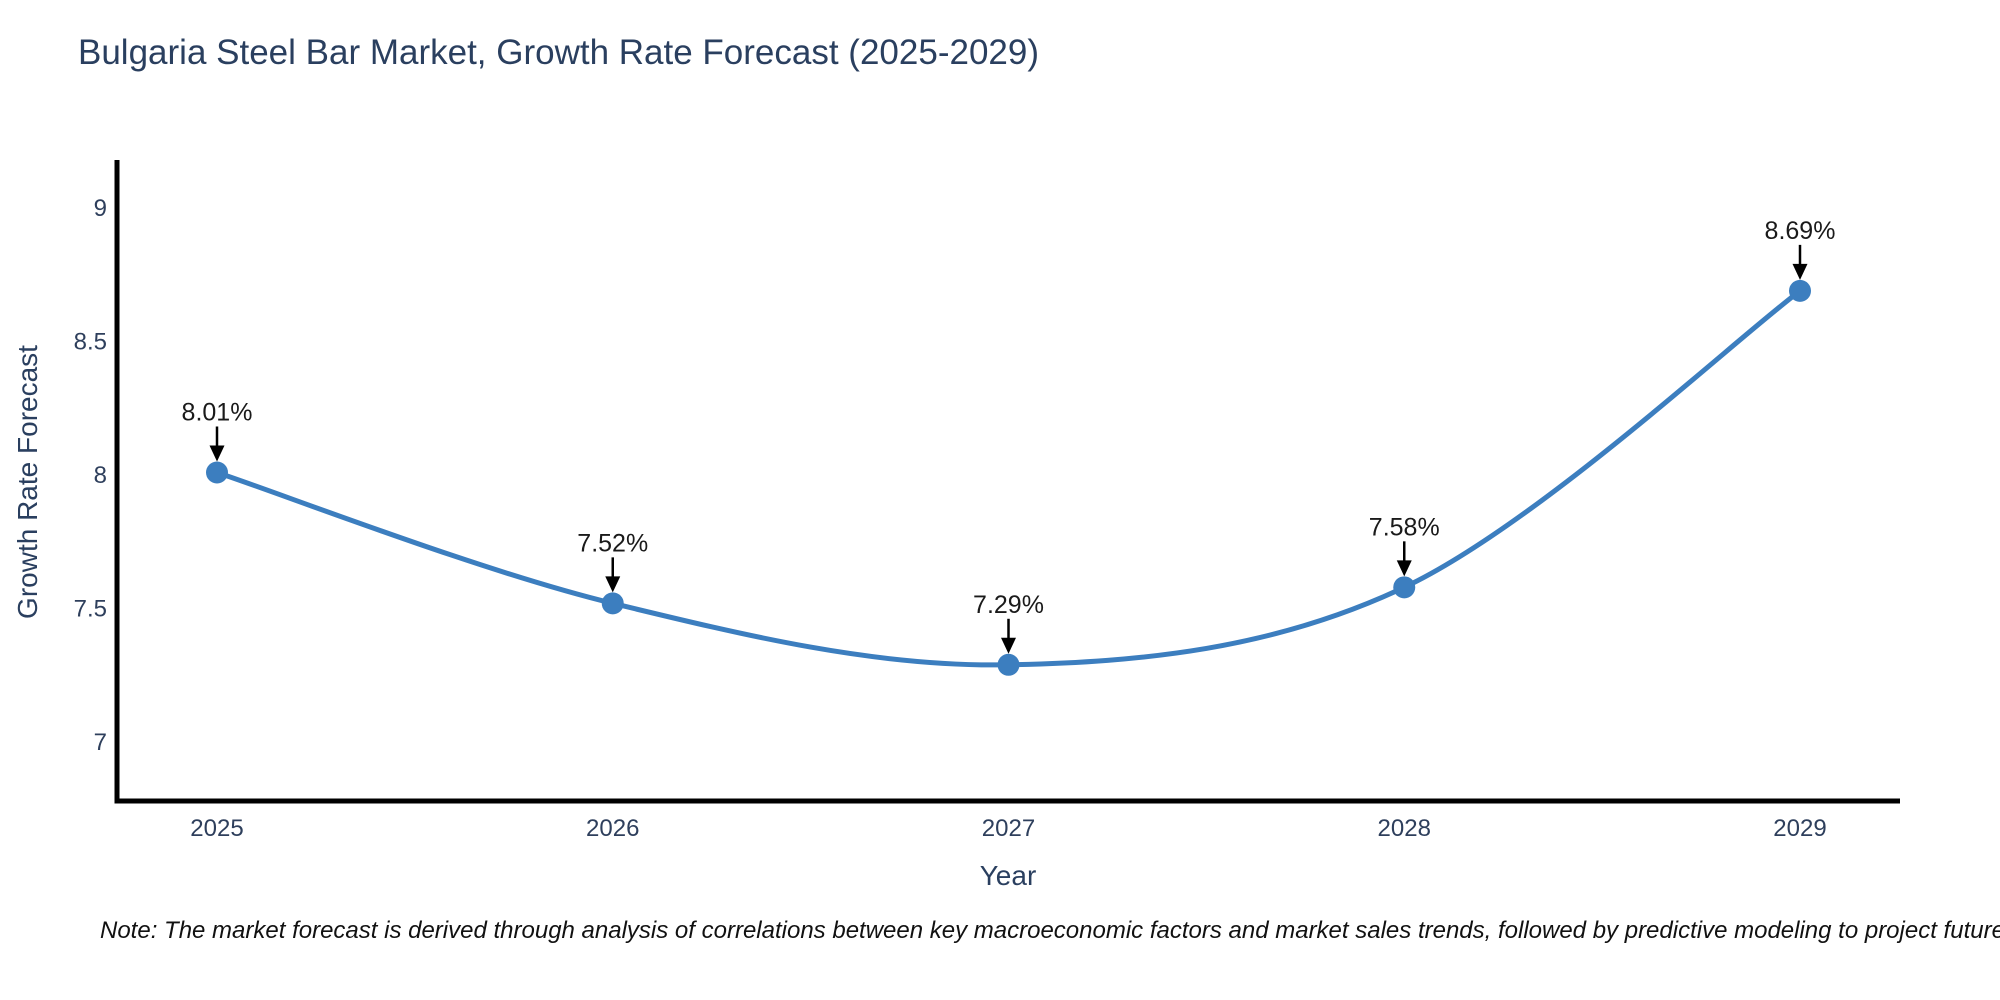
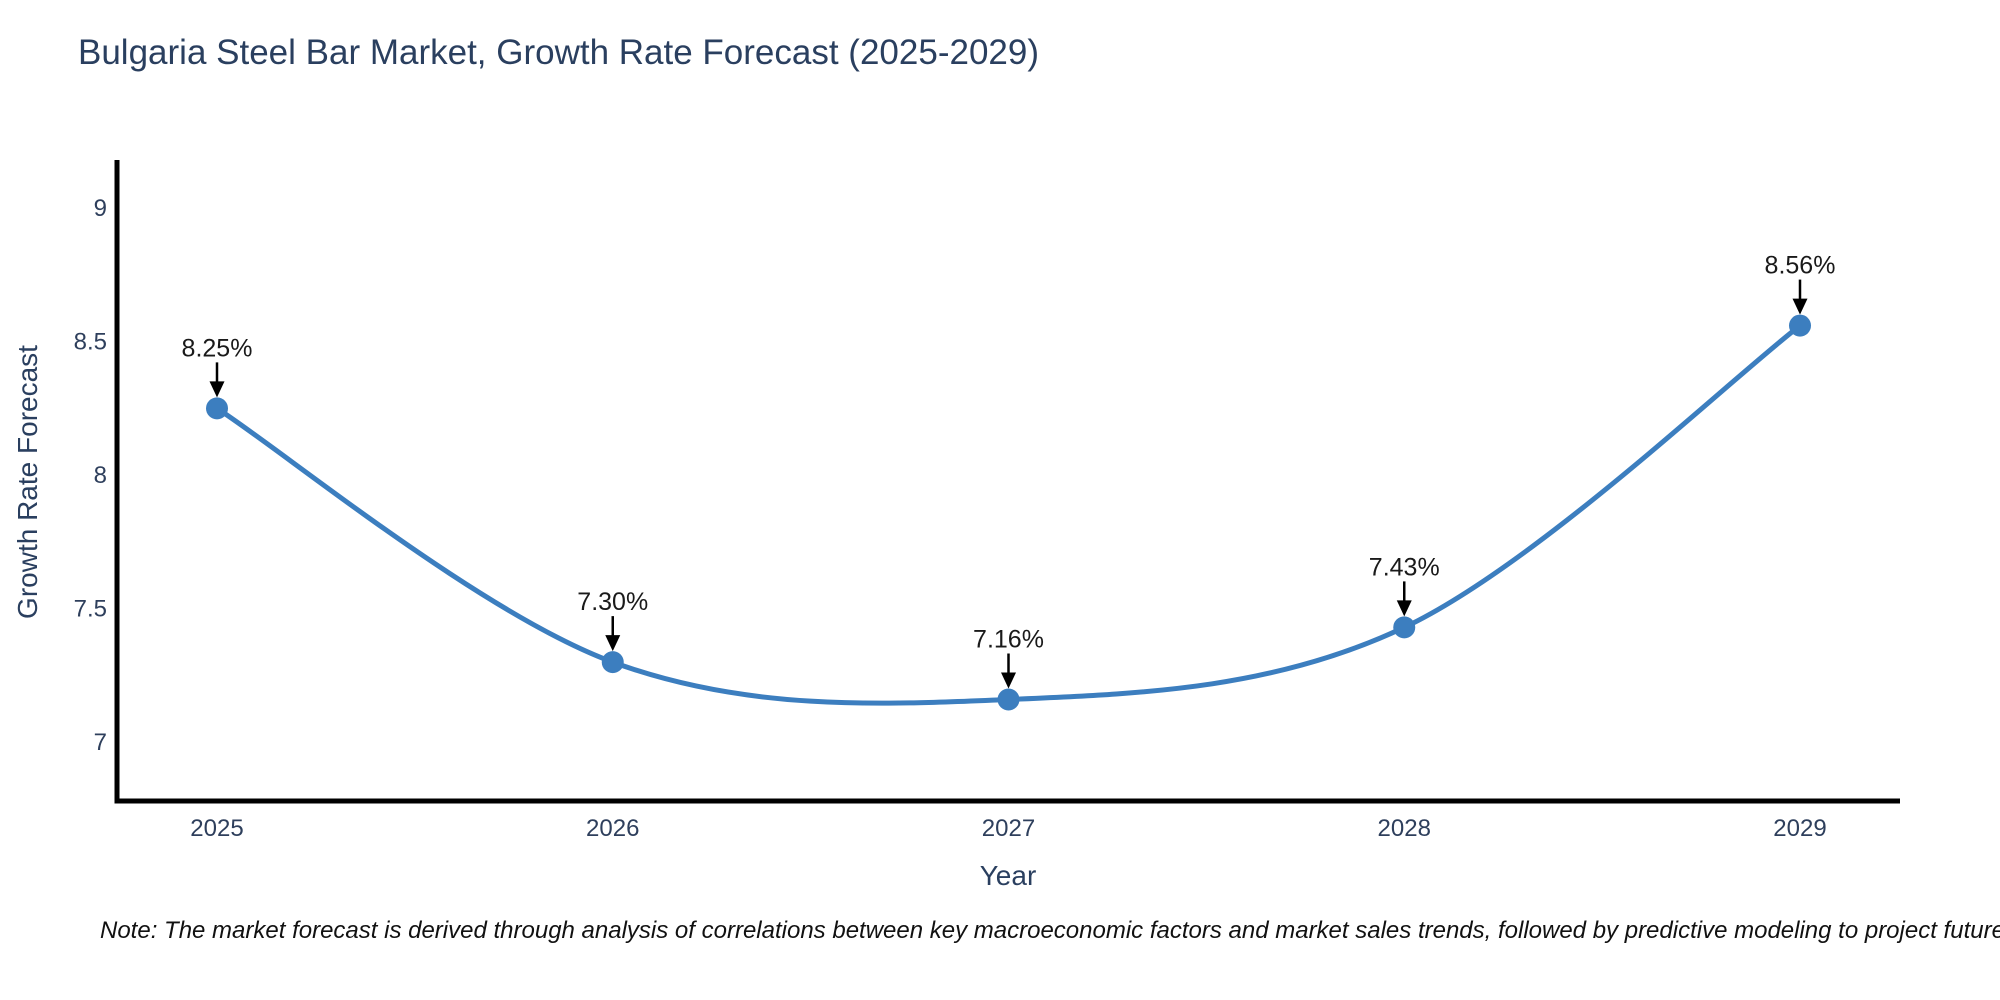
2025: 8.01% -> 8.25%
2026: 7.52% -> 7.30%
2027: 7.29% -> 7.16%
2028: 7.58% -> 7.43%
2029: 8.69% -> 8.56%
